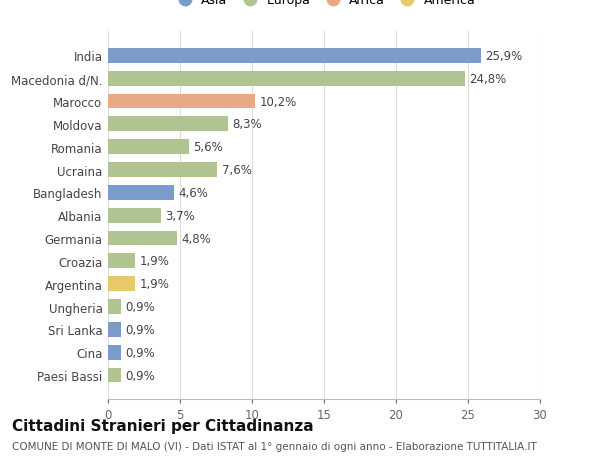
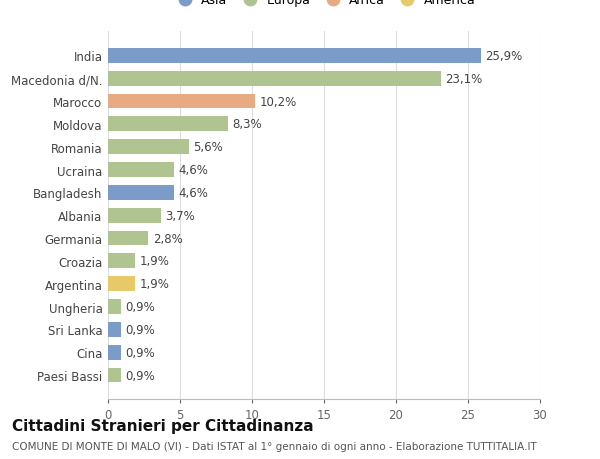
Macedonia d/N.: 24,8% -> 23,1%
Ucraina: 7,6% -> 4,6%
Germania: 4,8% -> 2,8%
